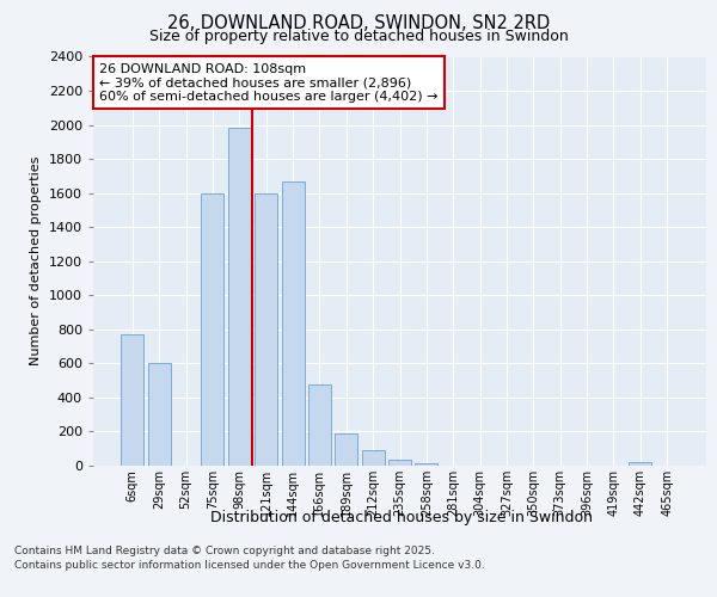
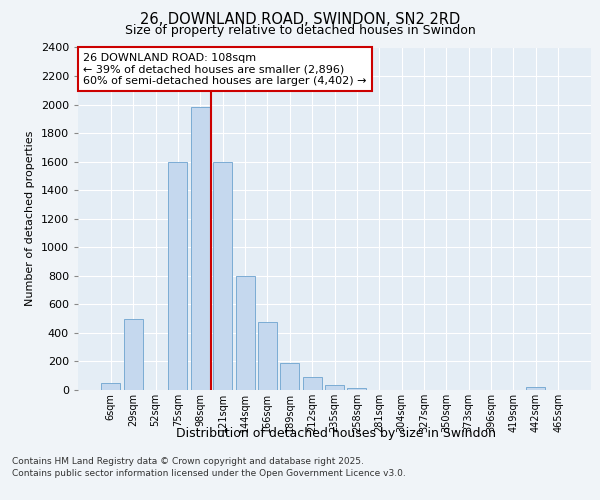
6sqm: 770 -> 50
29sqm: 600 -> 500
144sqm: 1670 -> 800
